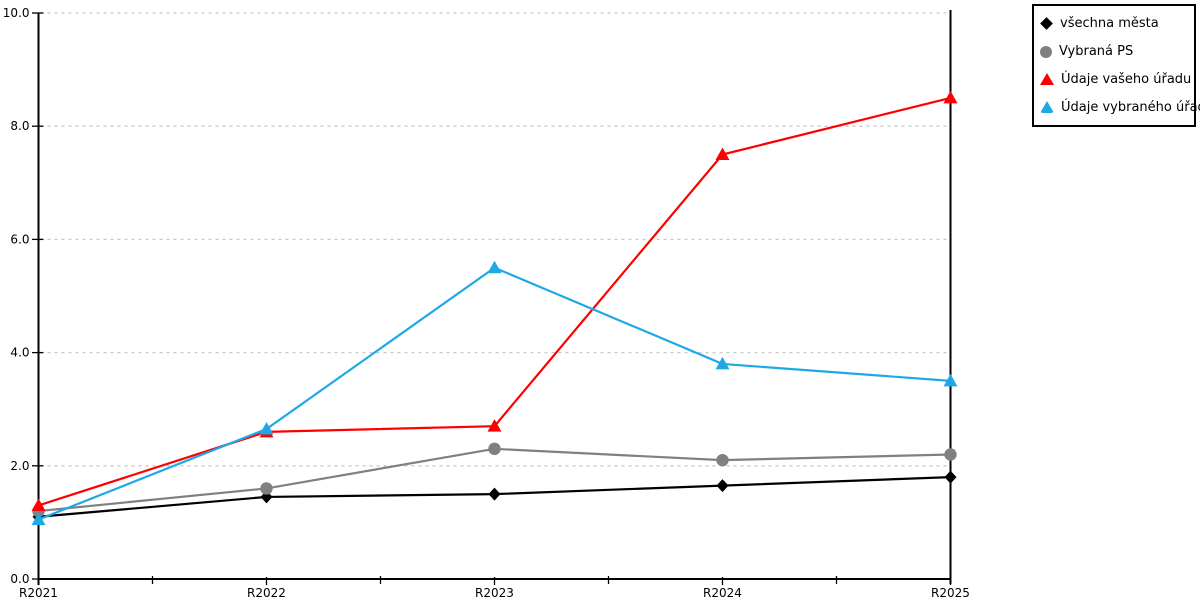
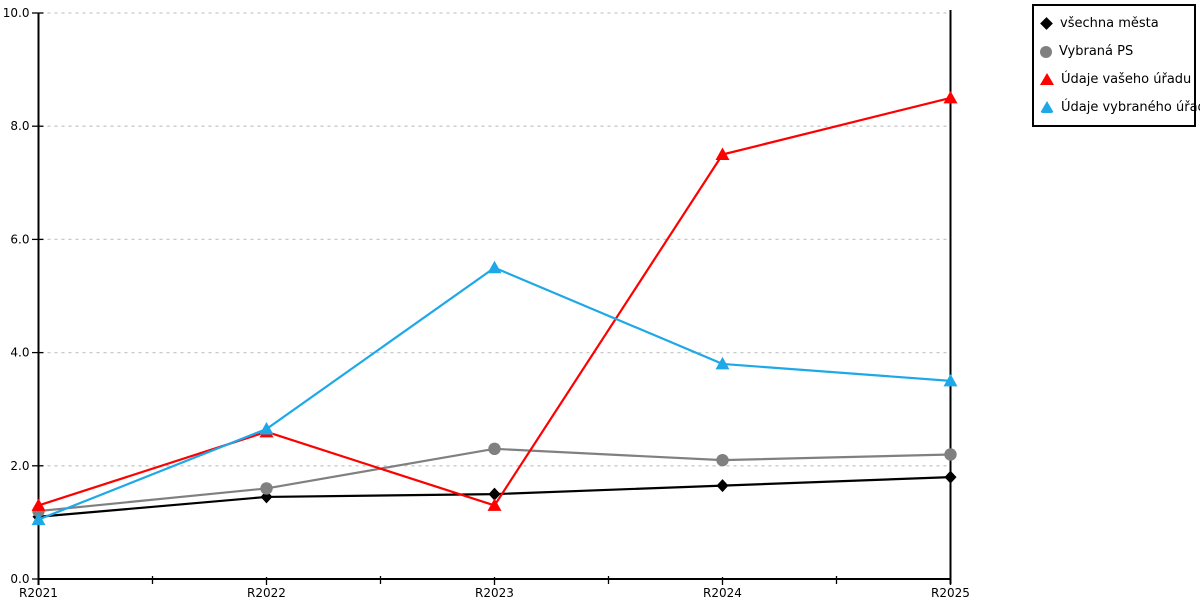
Údaje vašeho úřadu/R2023: 2.7 -> 1.3
